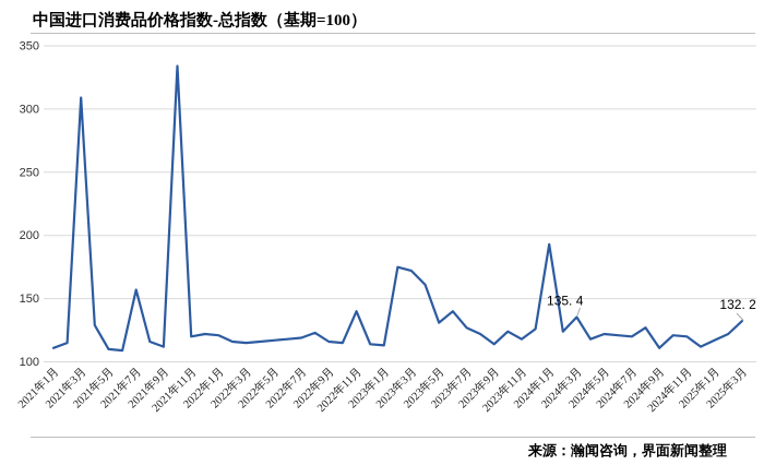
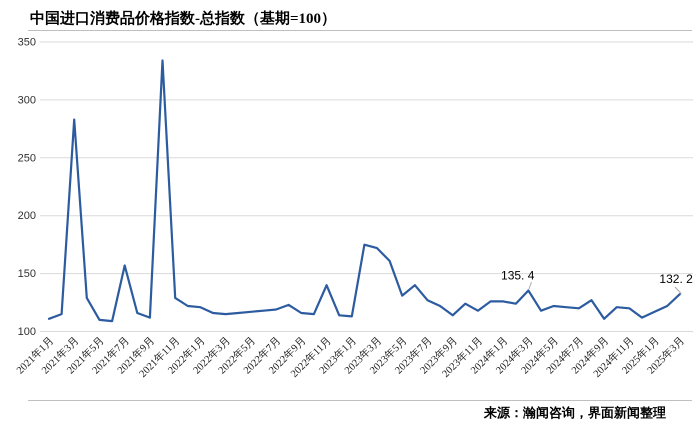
2021年3月: 309 -> 283
2021年11月: 120 -> 129
2024年1月: 193 -> 126
